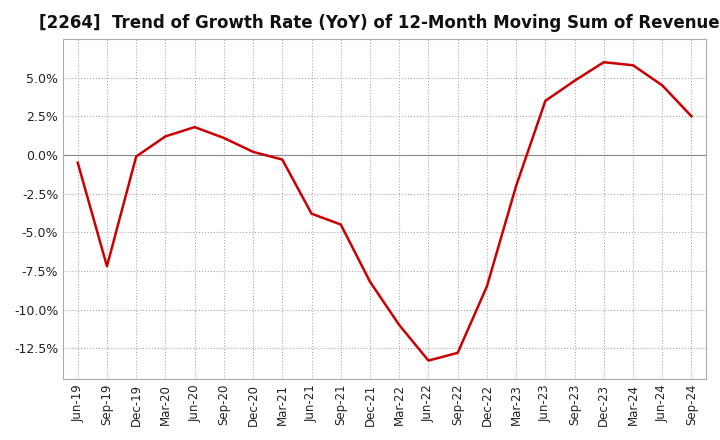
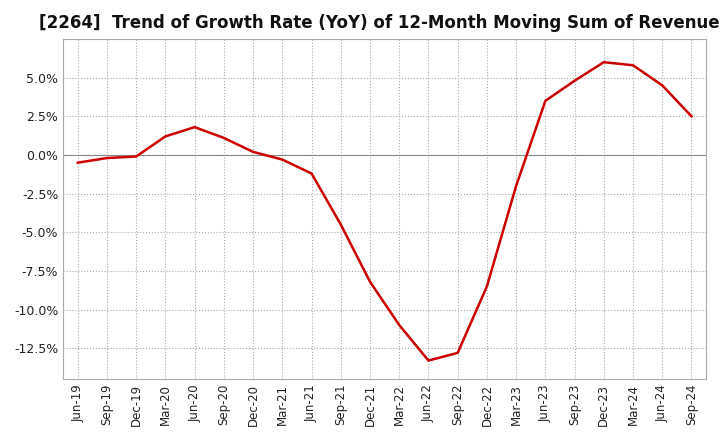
Sep-19: -7.2% -> -0.2%
Jun-21: -3.8% -> -1.2%
